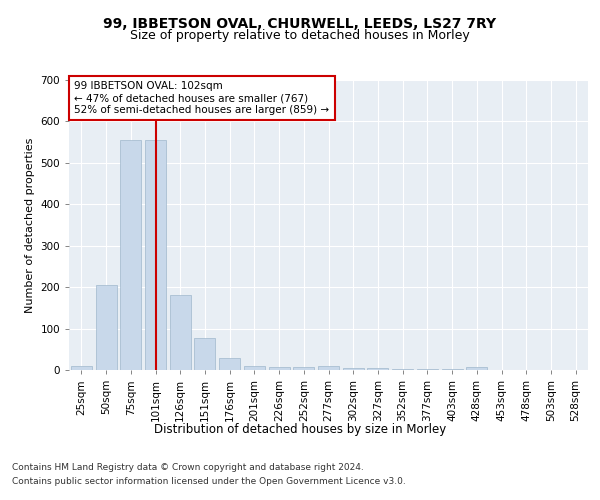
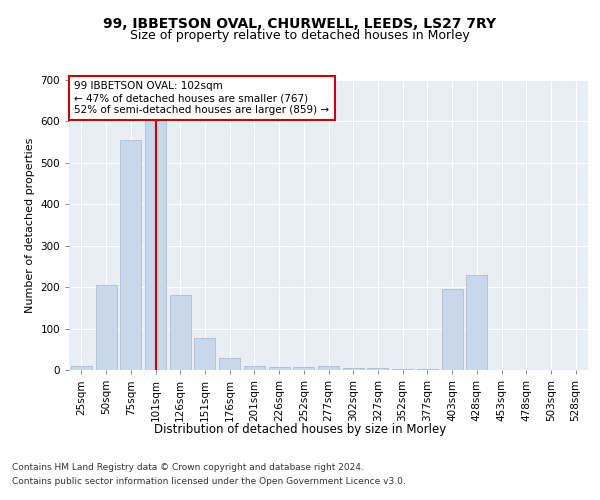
101sqm: 555 -> 610
403sqm: 2 -> 195
428sqm: 8 -> 230
